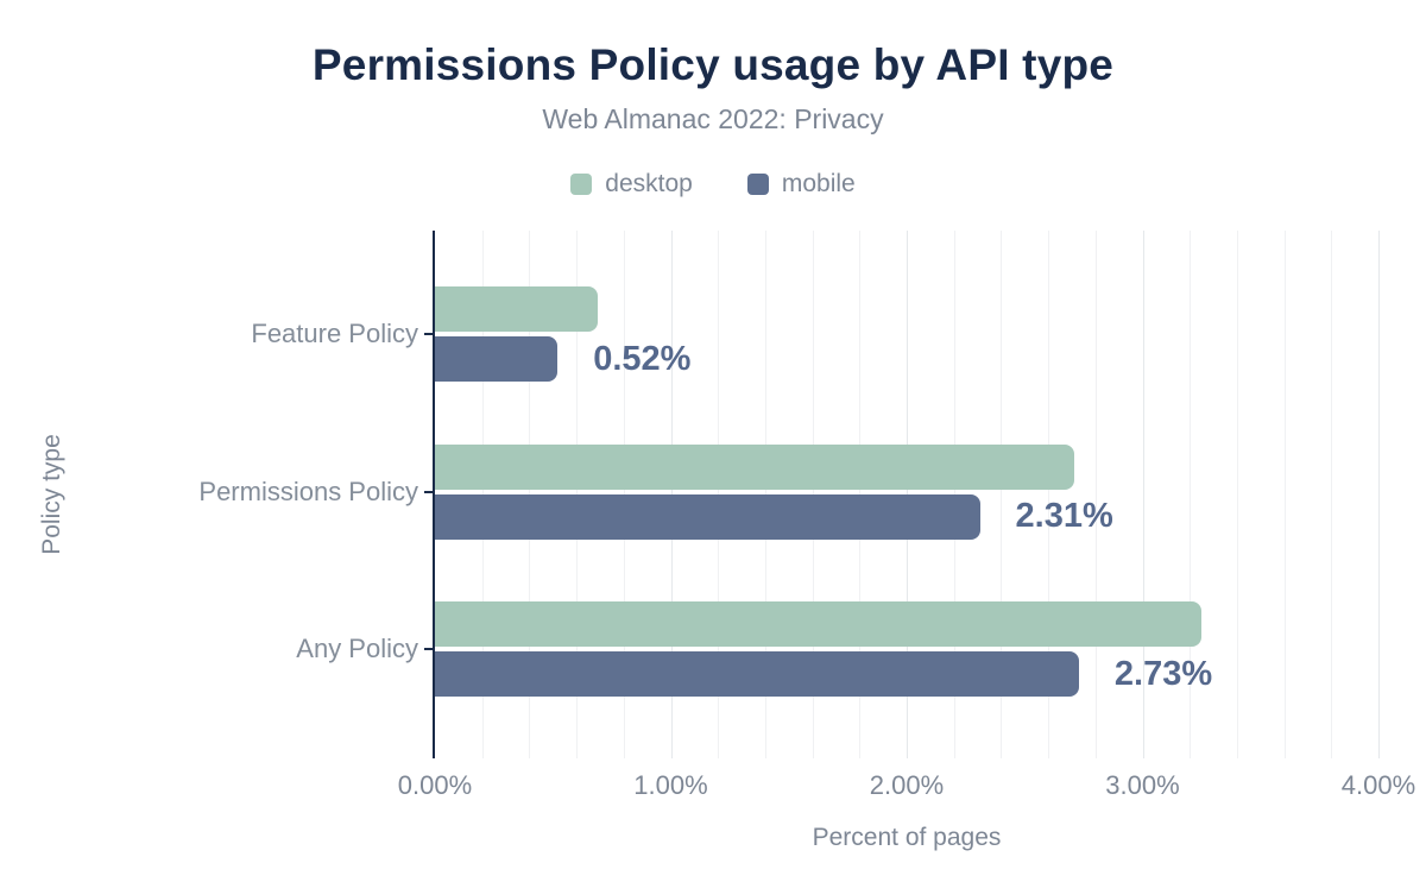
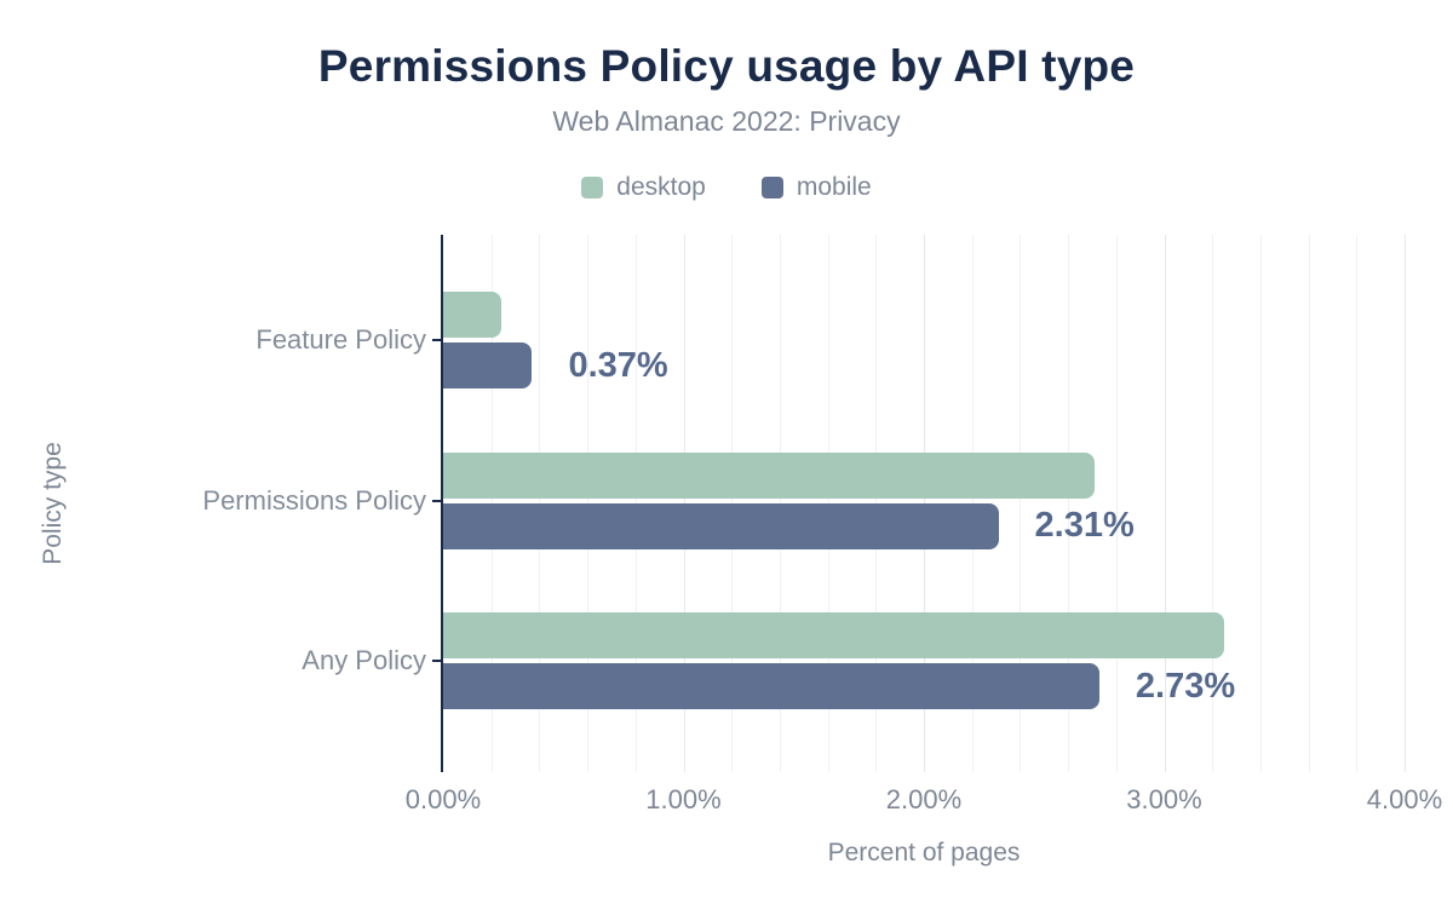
desktop/Feature Policy: 0.69% -> 0.24%
mobile/Feature Policy: 0.52% -> 0.37%
